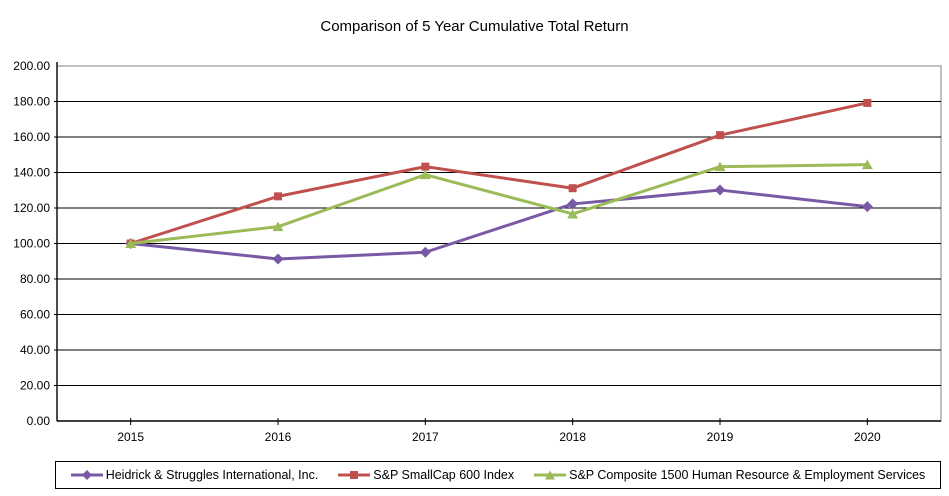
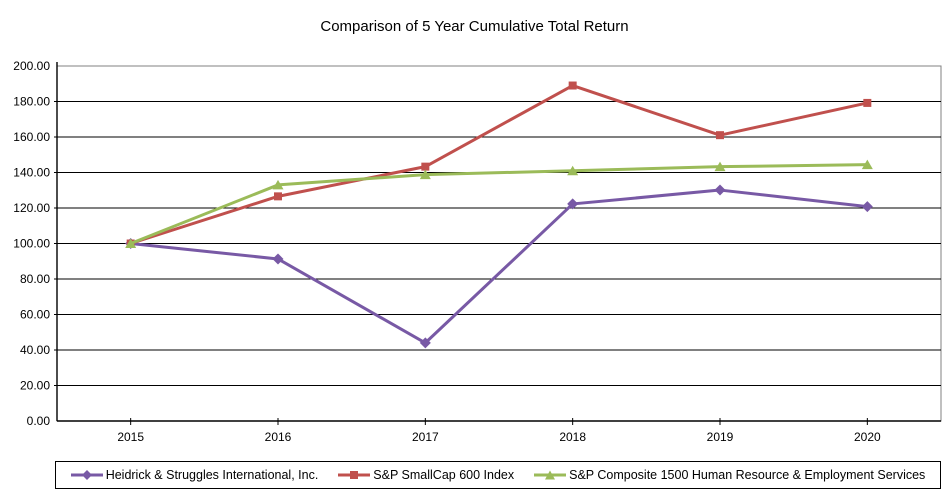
S&P Composite 1500 Human Resource & Employment Services/2016: 109 -> 133
Heidrick & Struggles International, Inc./2017: 95 -> 44
S&P SmallCap 600 Index/2018: 131 -> 189
S&P Composite 1500 Human Resource & Employment Services/2018: 117 -> 141
